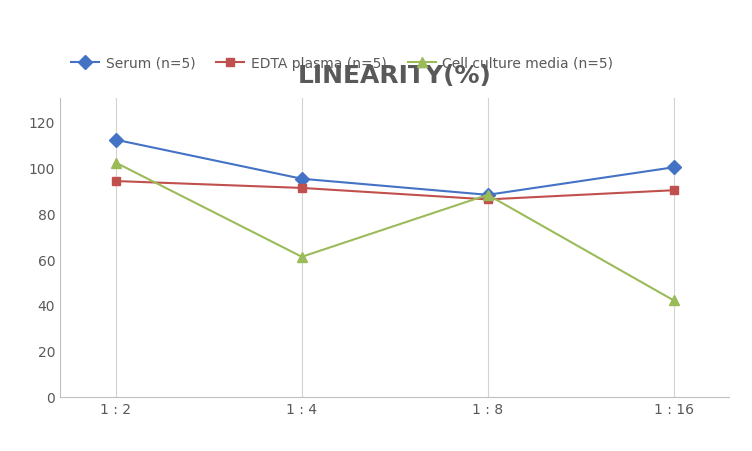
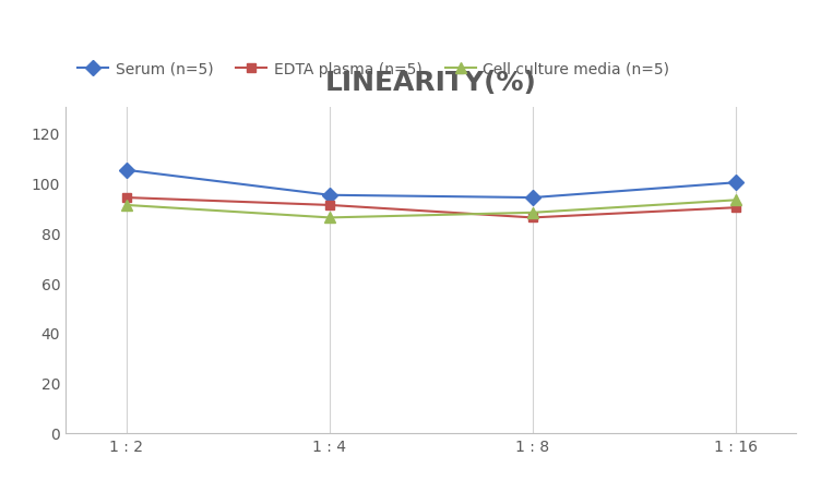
Serum (n=5)/1 : 2: 112 -> 105
Cell culture media (n=5)/1 : 2: 102 -> 91
Cell culture media (n=5)/1 : 4: 61 -> 86
Serum (n=5)/1 : 8: 88 -> 94
Cell culture media (n=5)/1 : 16: 42 -> 93
